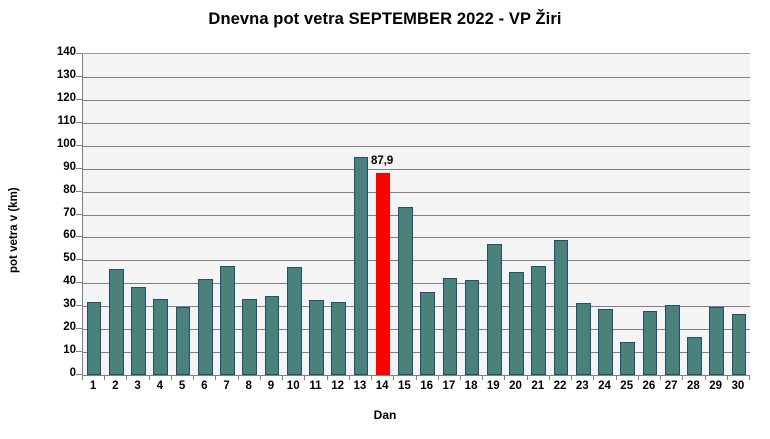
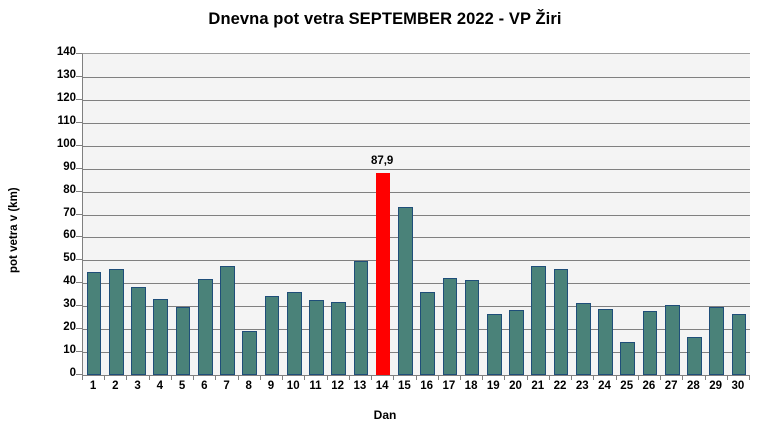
1: 32 -> 45
8: 33 -> 19
10: 47 -> 36
13: 95 -> 50
19: 57 -> 27
20: 45 -> 28
22: 59 -> 46
